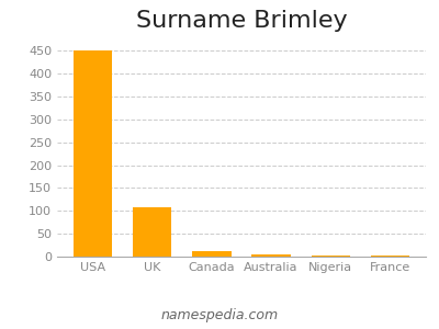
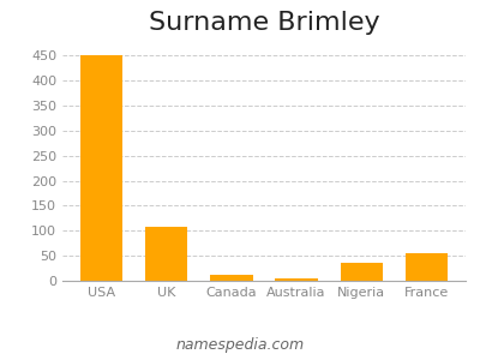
Nigeria: 2 -> 35
France: 2 -> 55
